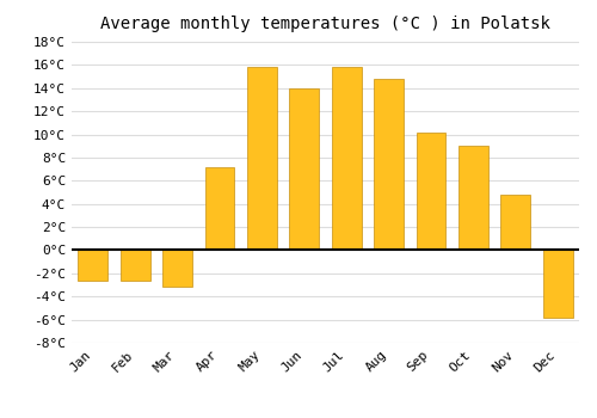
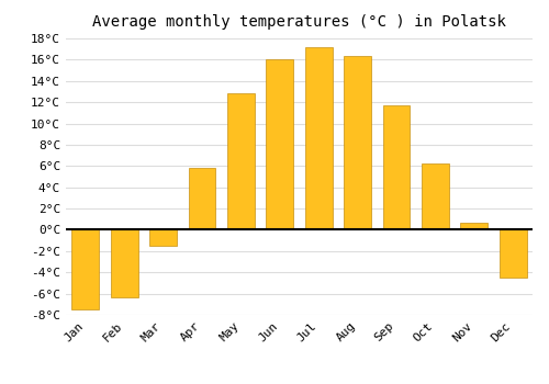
Jan: -2.6°C -> -7.5°C
Feb: -2.6°C -> -6.3°C
Mar: -3.2°C -> -1.5°C
Apr: 7.2°C -> 5.8°C
May: 15.8°C -> 12.8°C
Jun: 14.0°C -> 16.0°C
Jul: 15.8°C -> 17.2°C
Aug: 14.8°C -> 16.3°C
Sep: 10.2°C -> 11.7°C
Oct: 9.0°C -> 6.2°C
Nov: 4.8°C -> 0.7°C
Dec: -5.8°C -> -4.5°C
